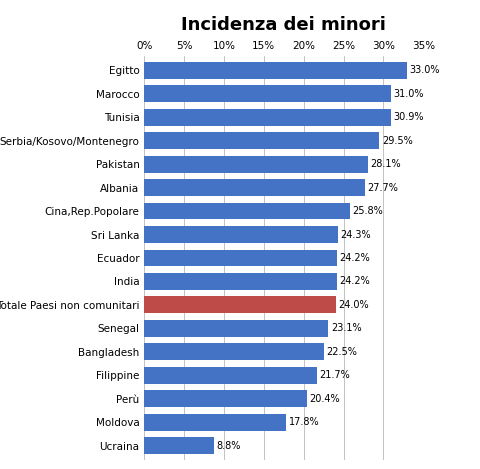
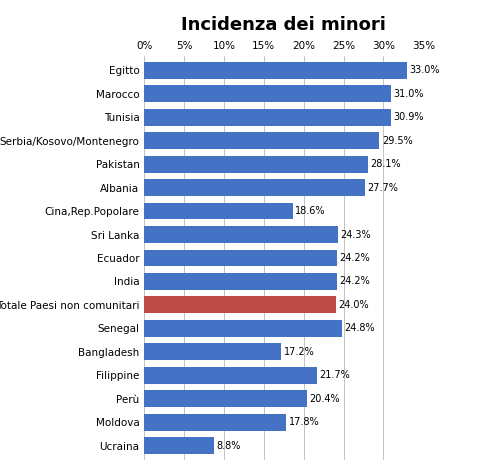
Cina,Rep.Popolare: 25.8% -> 18.6%
Senegal: 23.1% -> 24.8%
Bangladesh: 22.5% -> 17.2%
